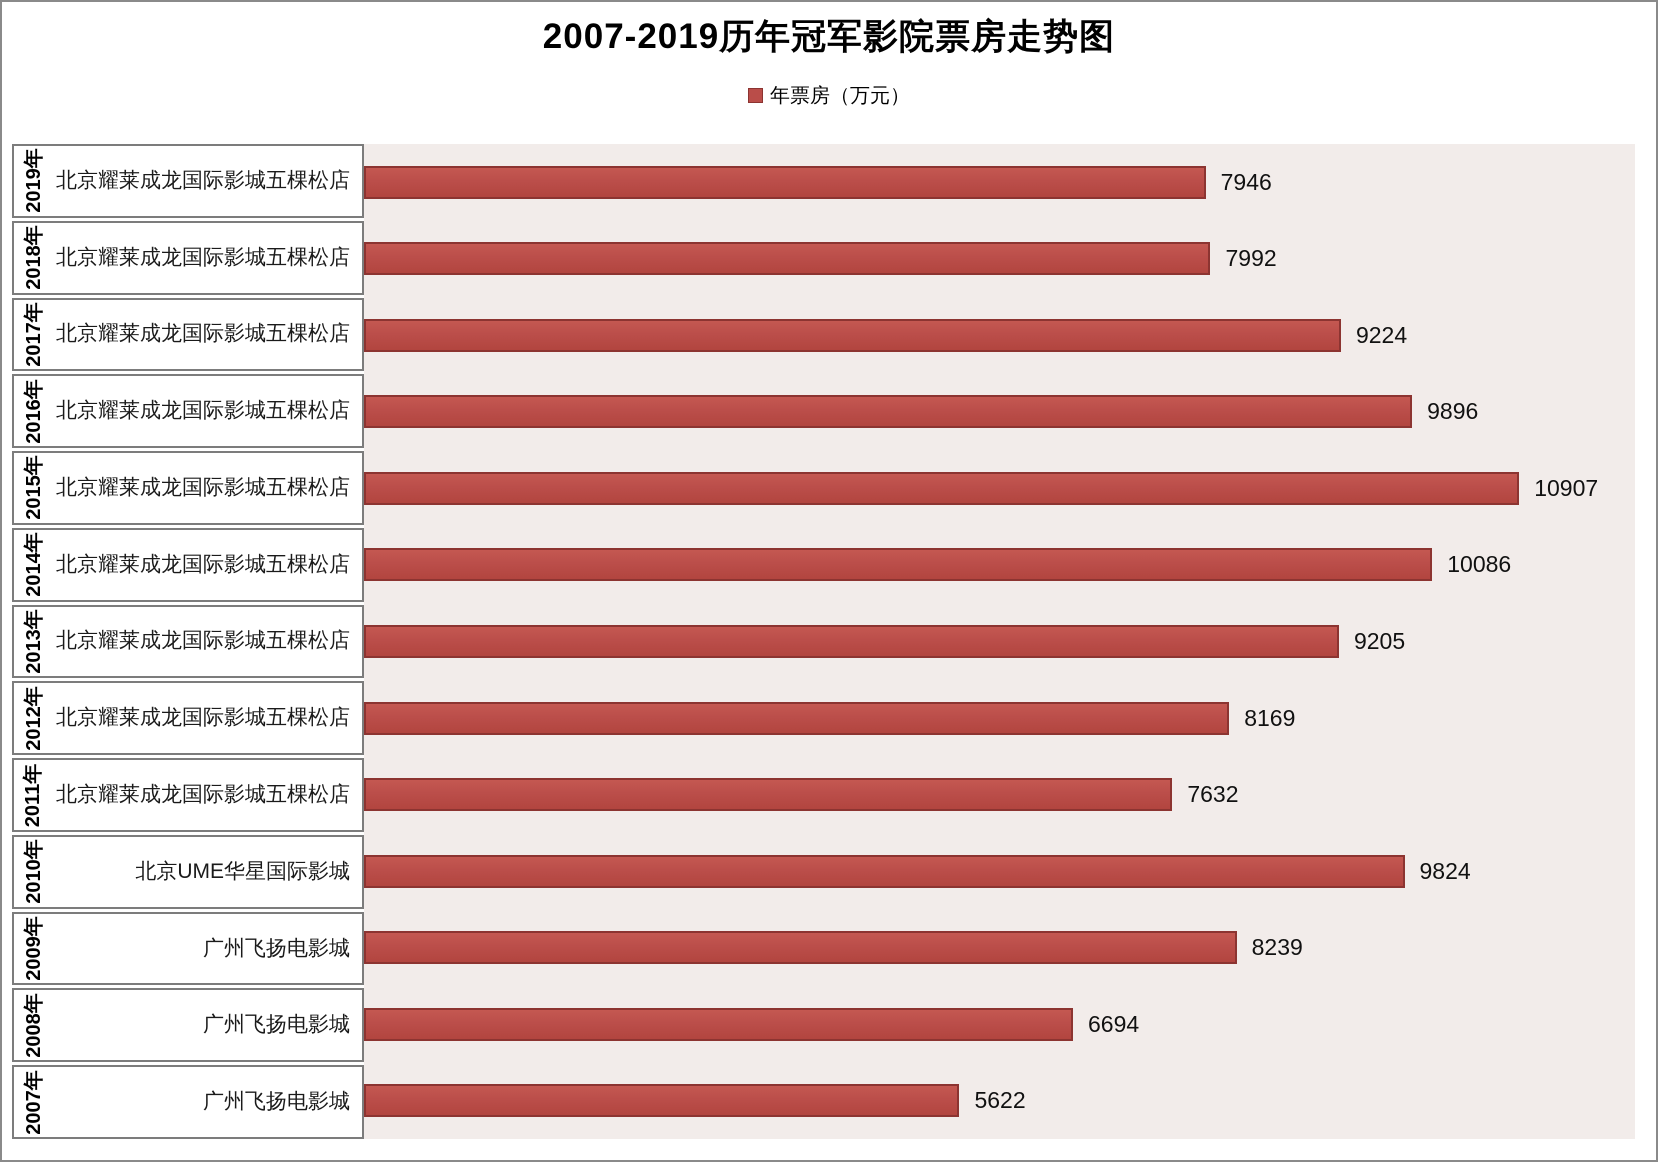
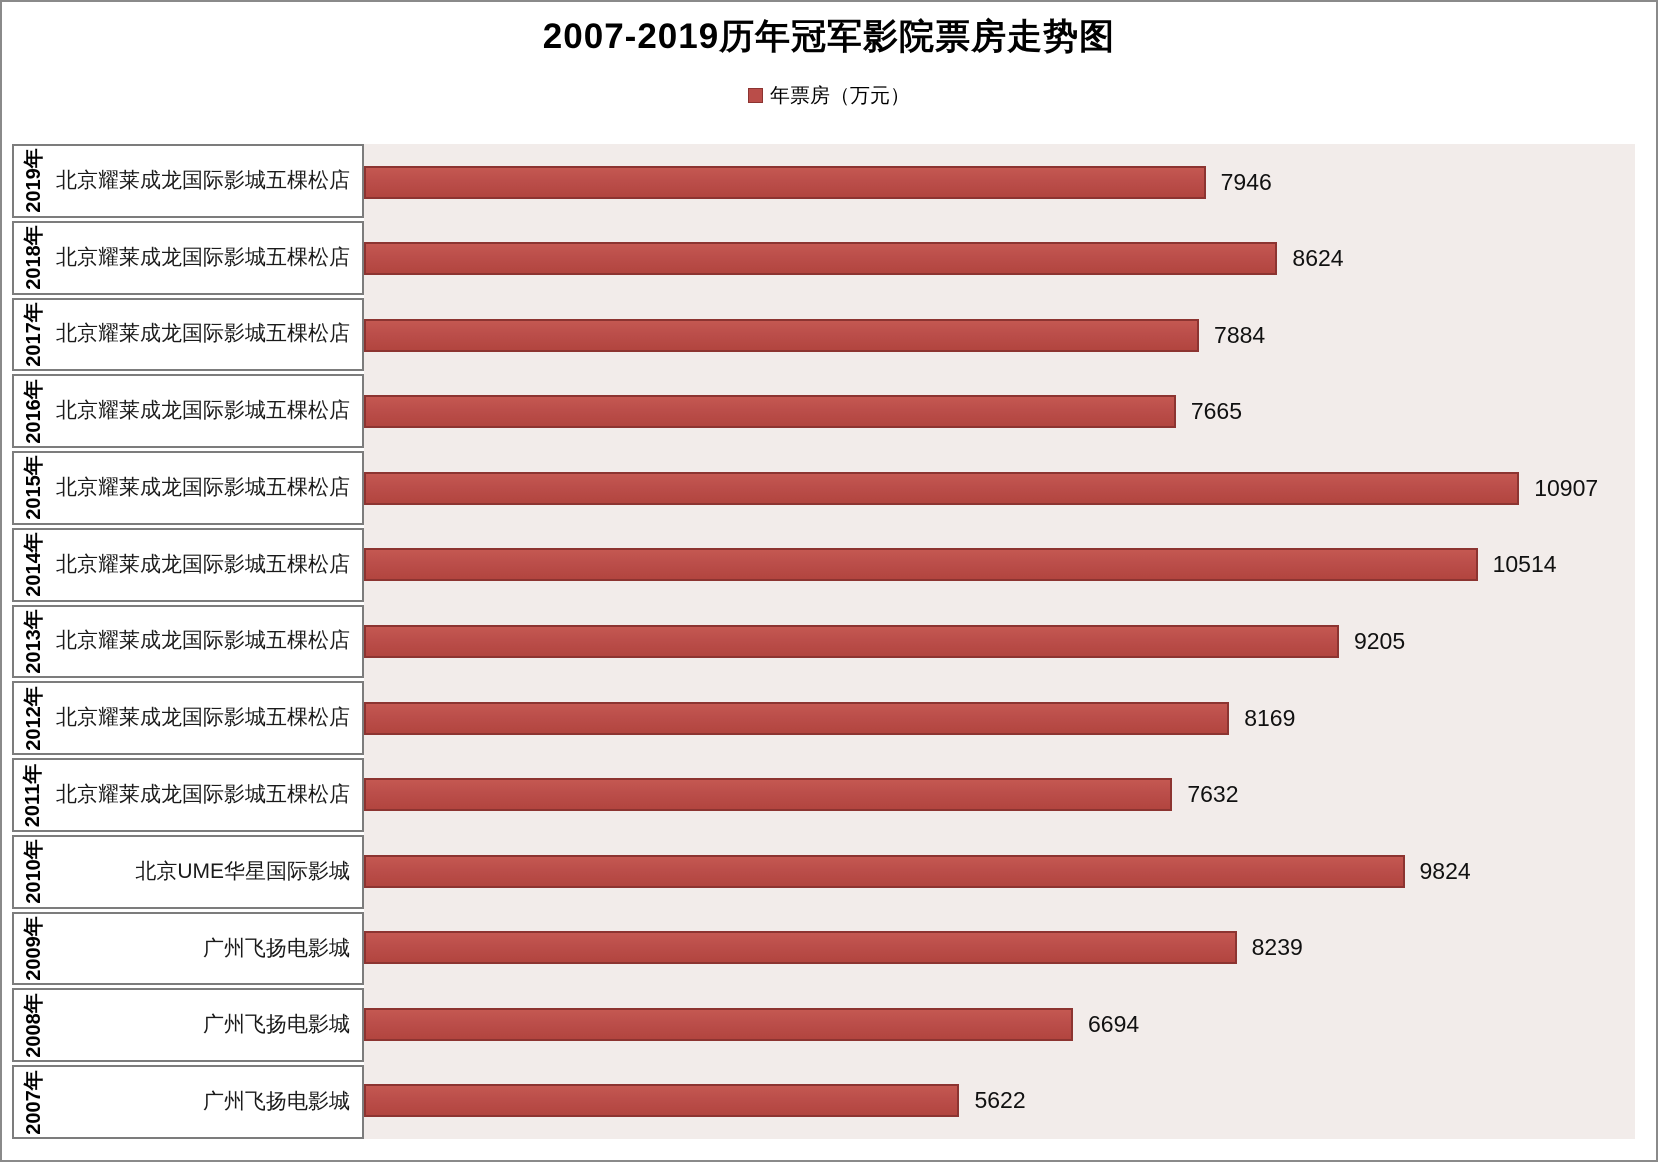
2018年: 7992 -> 8624
2017年: 9224 -> 7884
2016年: 9896 -> 7665
2014年: 10086 -> 10514
